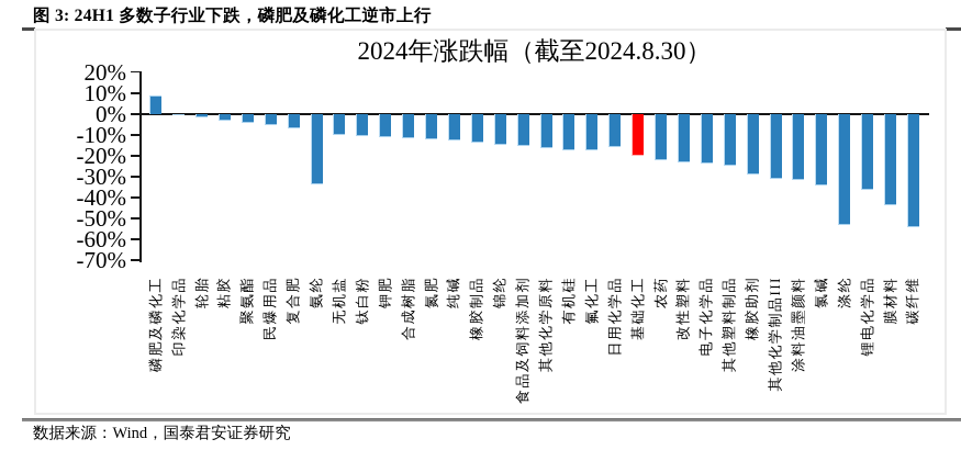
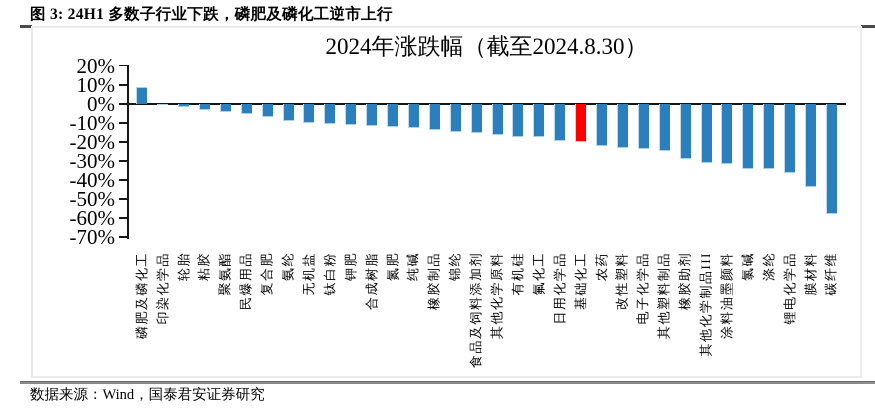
氨纶: -34% -> -9%
日用化学品: -16% -> -20%
涤纶: -53% -> -34%
碳纤维: -54% -> -58%
